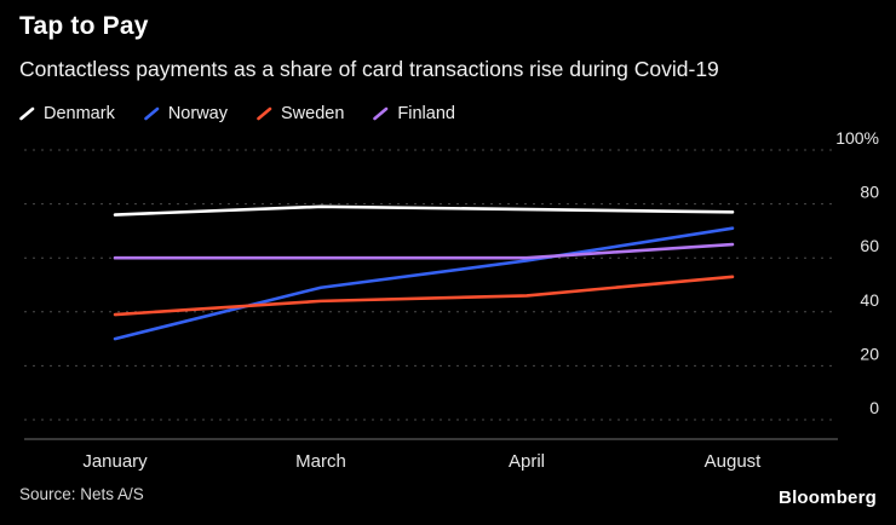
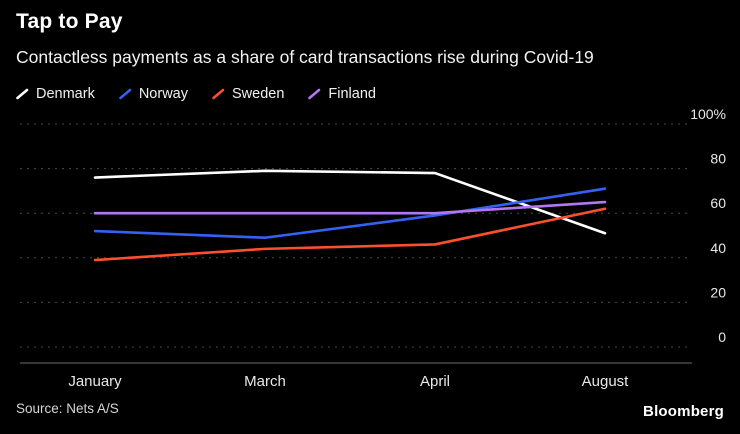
Norway/January: 30% -> 52%
Denmark/August: 77% -> 51%
Sweden/August: 53% -> 62%
